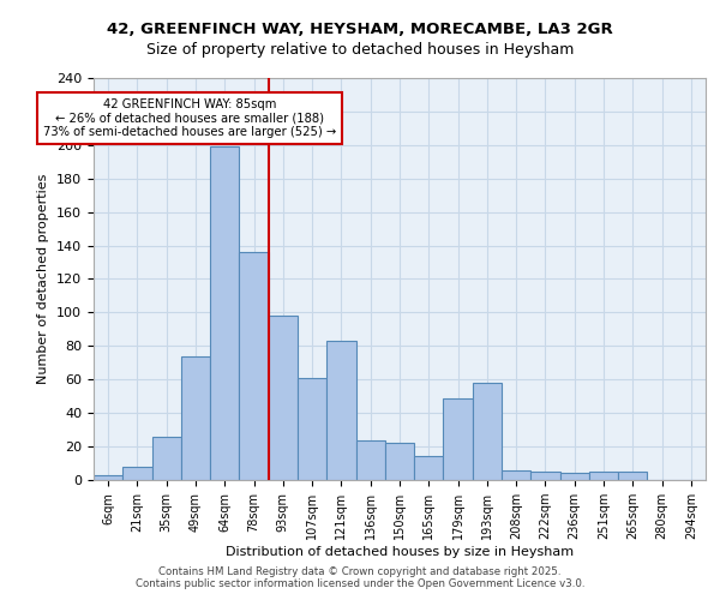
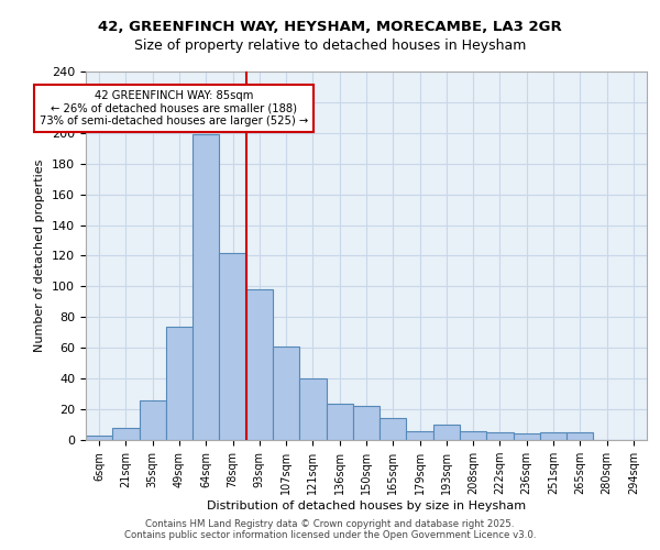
78sqm: 136 -> 122
121sqm: 83 -> 40
179sqm: 49 -> 6
193sqm: 58 -> 10
